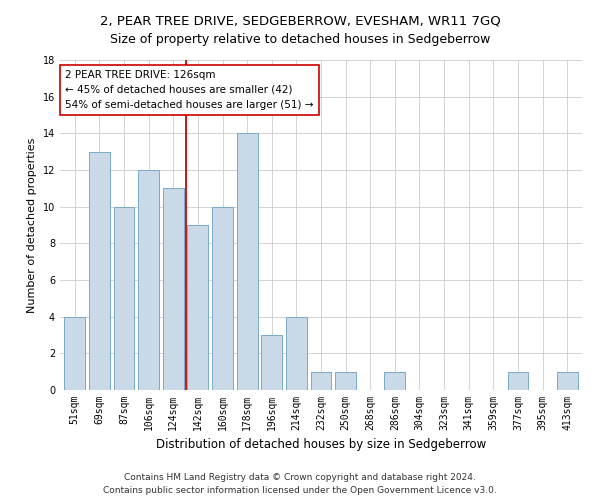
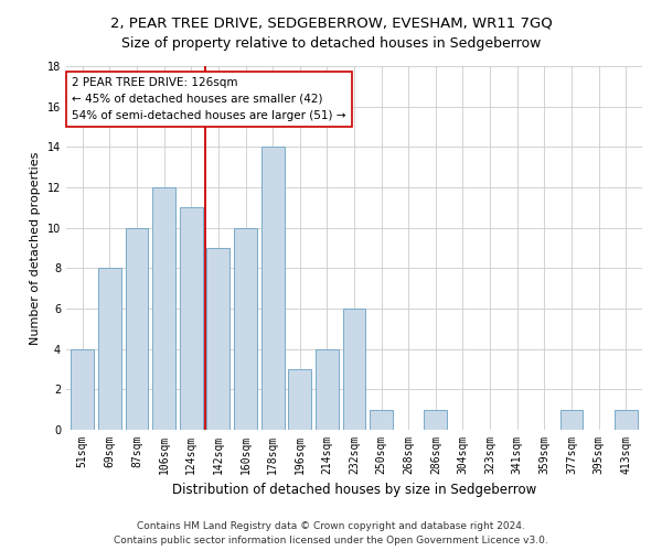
69sqm: 13 -> 8
232sqm: 1 -> 6
